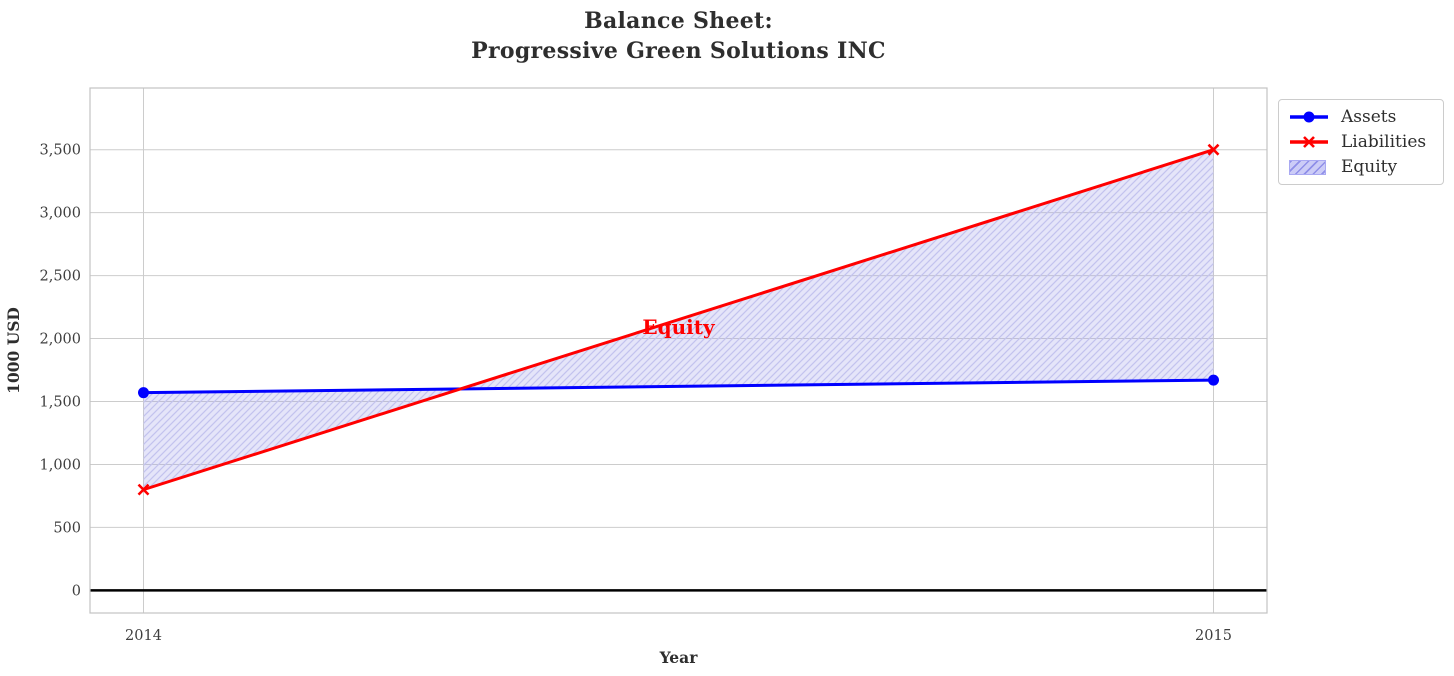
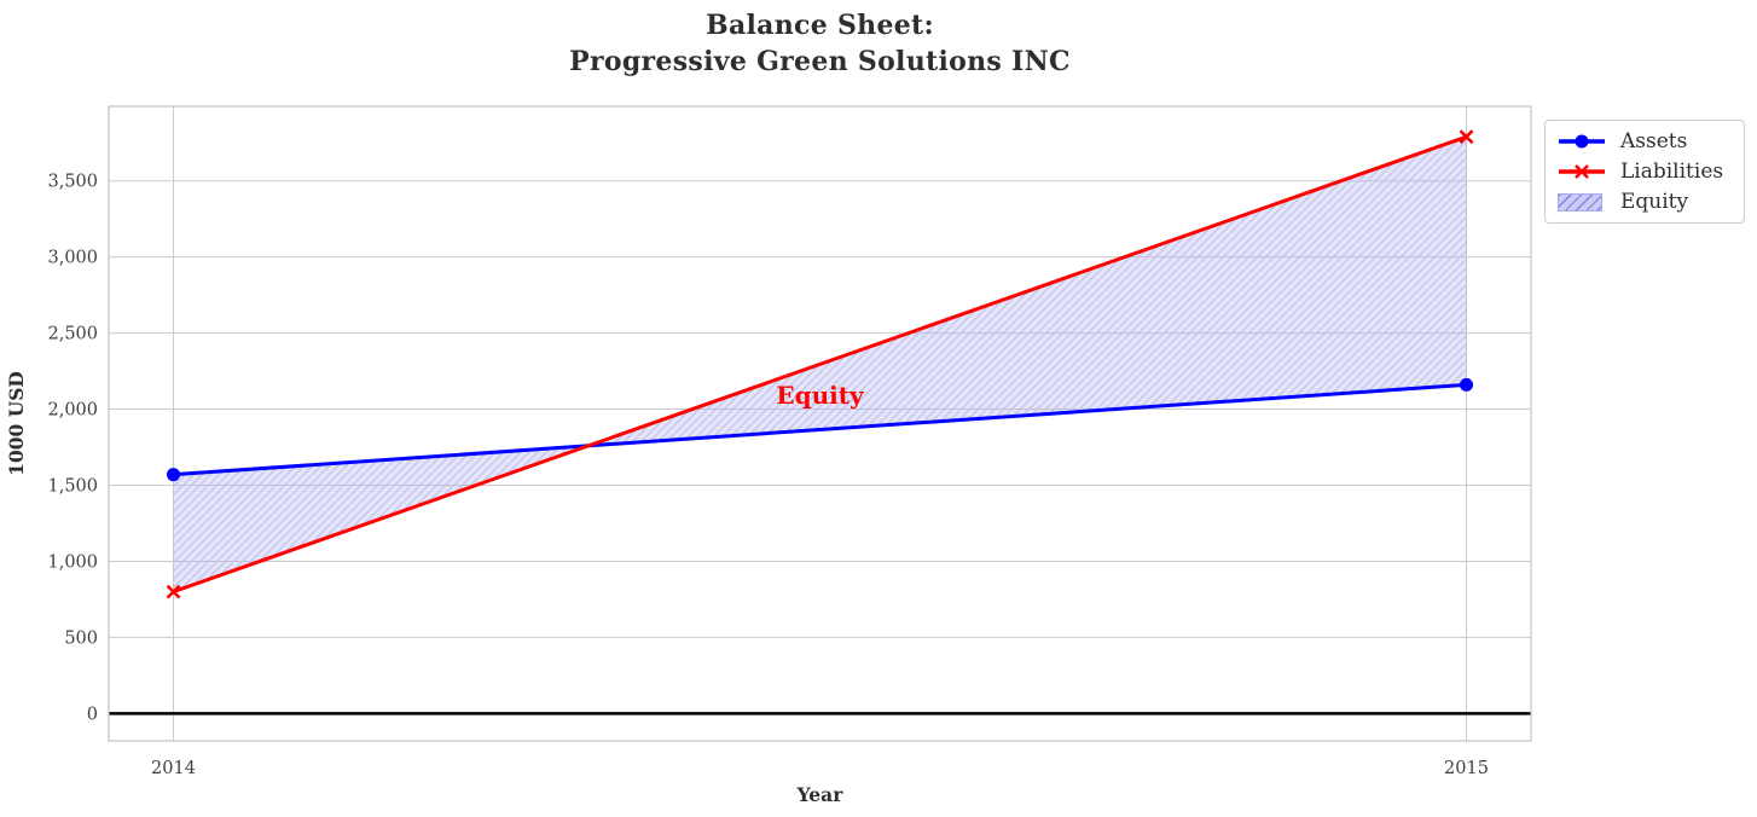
Assets/2015: 1670 -> 2160
Liabilities/2015: 3500 -> 3790
